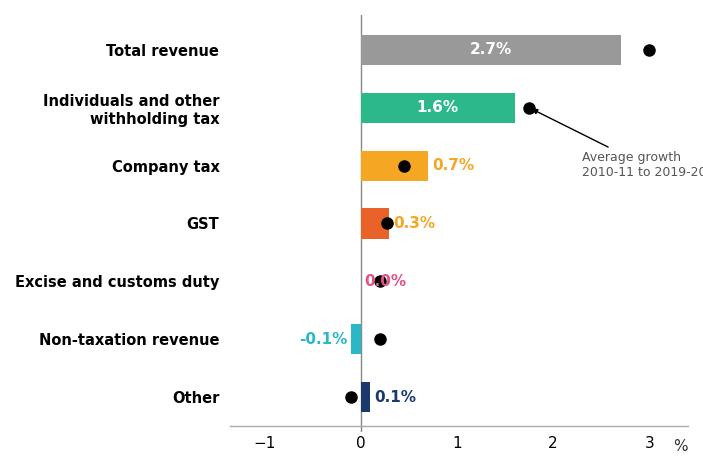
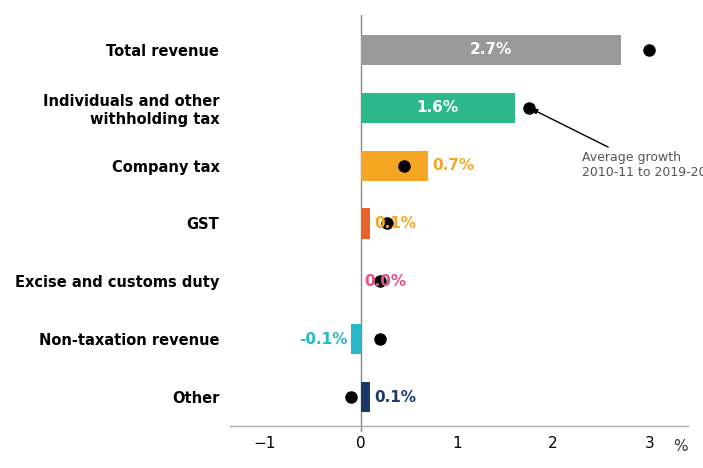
GST: 0.3% -> 0.1%
